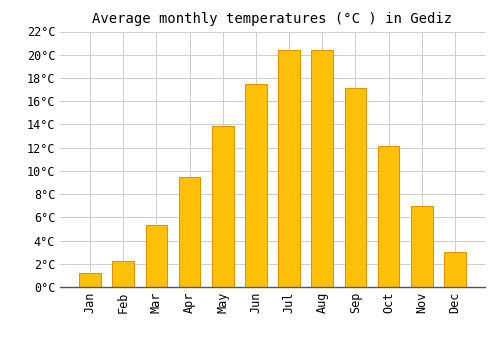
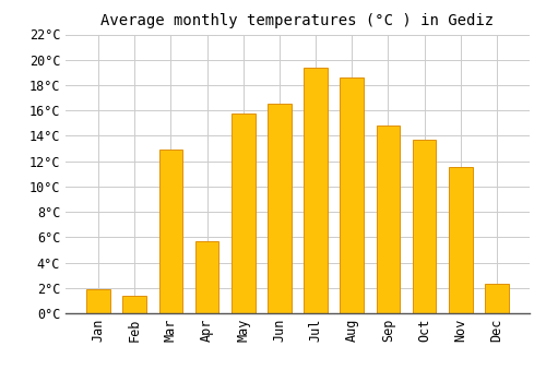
Jan: 1.2°C -> 1.9°C
Feb: 2.2°C -> 1.4°C
Mar: 5.3°C -> 12.9°C
Apr: 9.5°C -> 5.7°C
May: 13.9°C -> 15.8°C
Jun: 17.5°C -> 16.5°C
Jul: 20.4°C -> 19.4°C
Aug: 20.4°C -> 18.6°C
Sep: 17.1°C -> 14.8°C
Oct: 12.1°C -> 13.7°C
Nov: 7.0°C -> 11.5°C
Dec: 3.0°C -> 2.3°C
